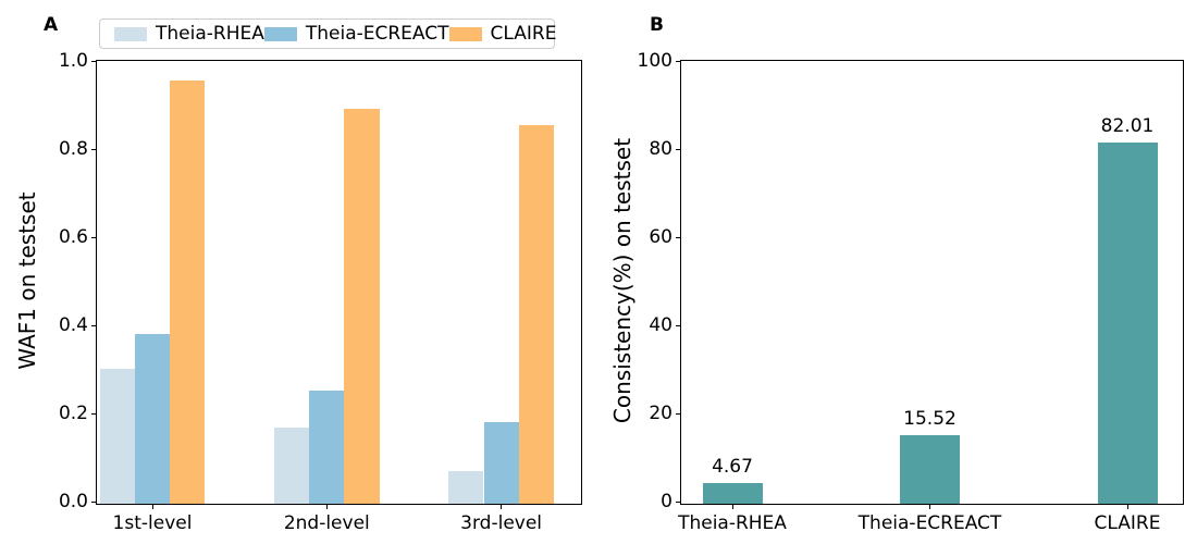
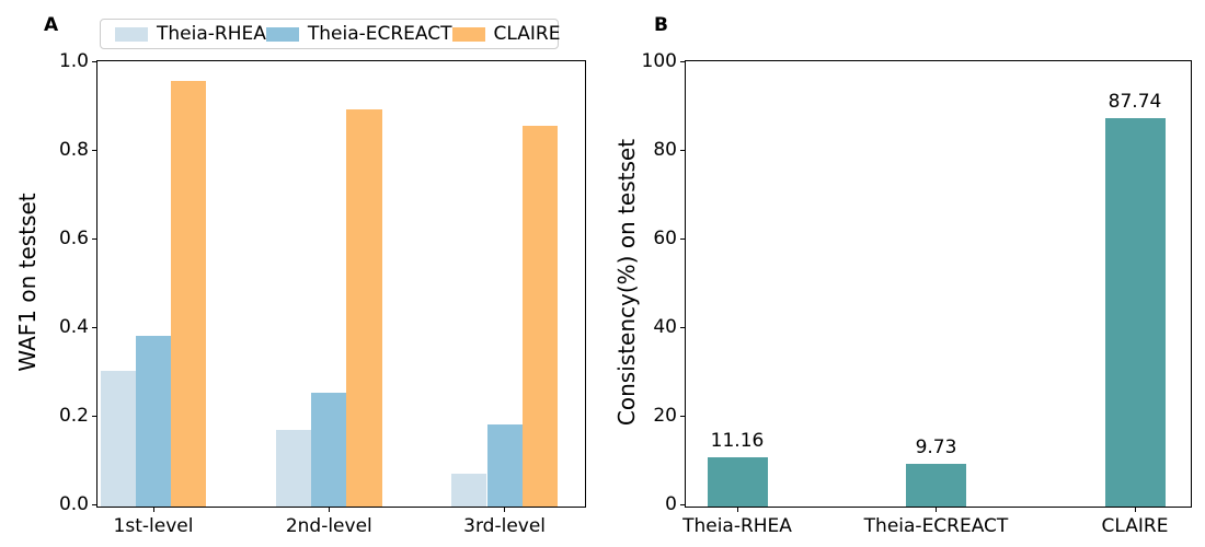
B/Theia-RHEA: 4.67 -> 11.16
B/Theia-ECREACT: 15.52 -> 9.73
B/CLAIRE: 82.01 -> 87.74
